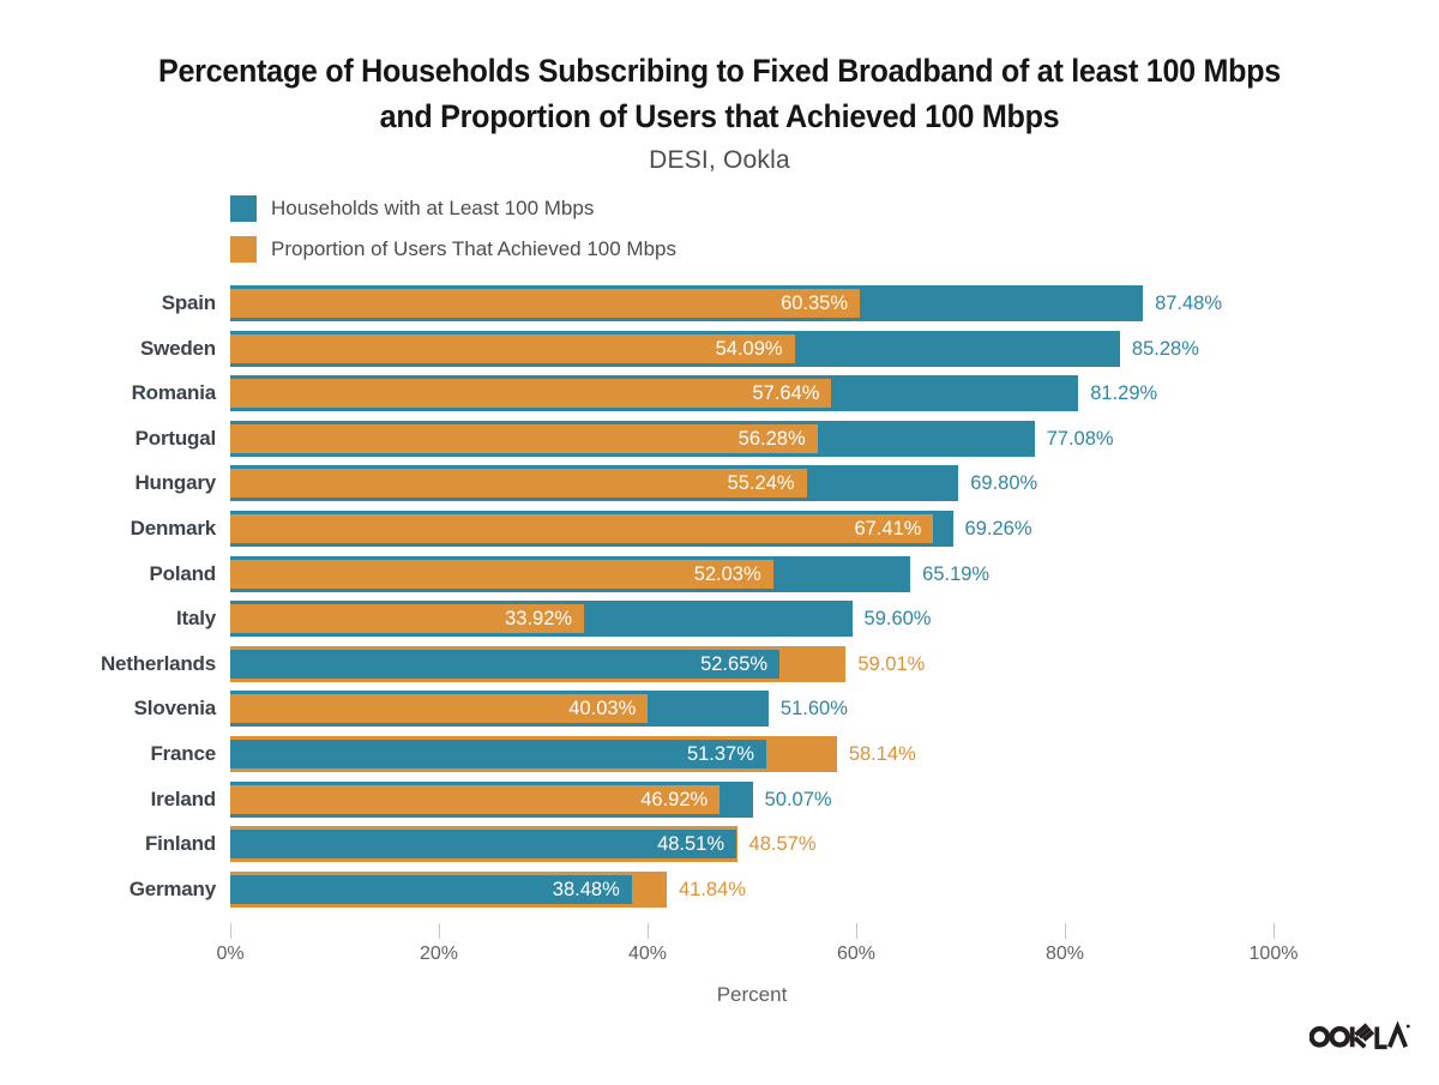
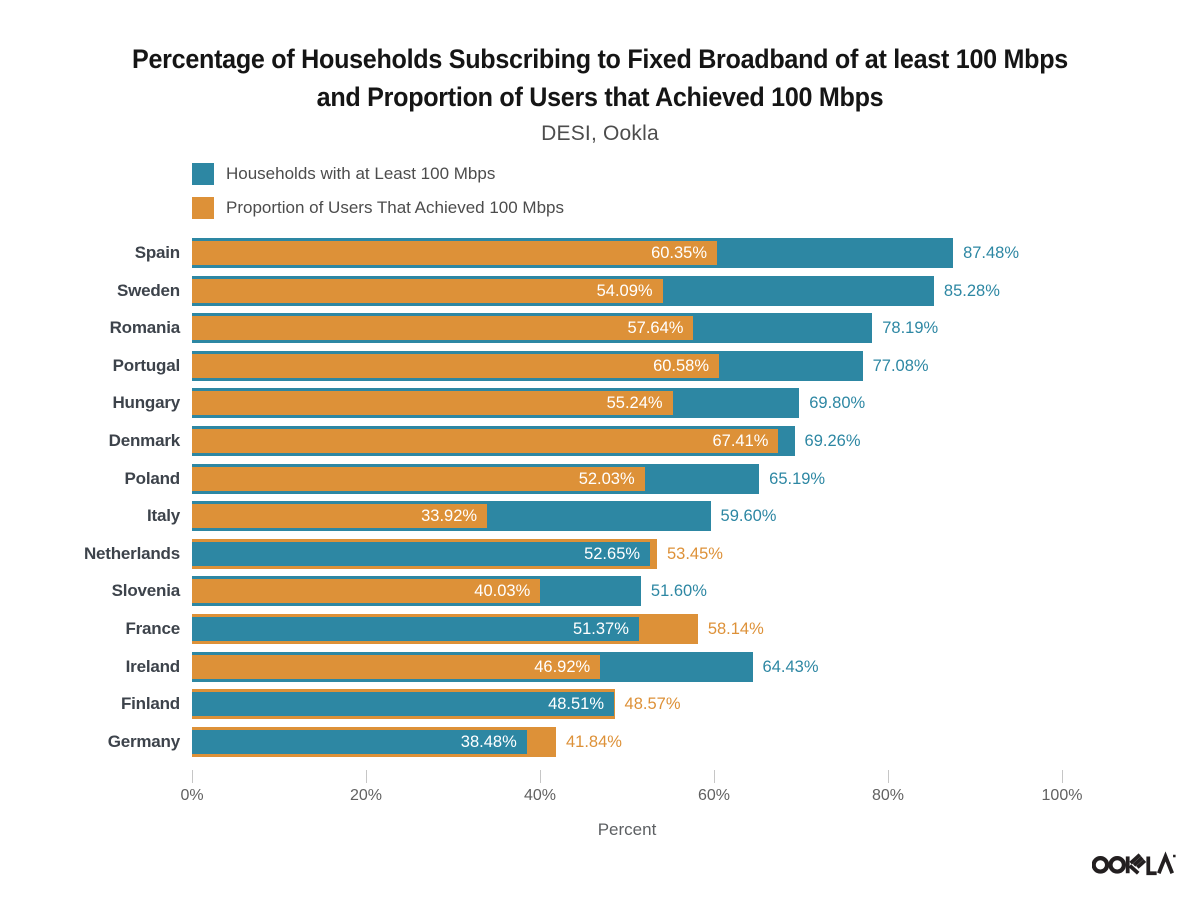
Households with at Least 100 Mbps/Romania: 81.29% -> 78.19%
Proportion of Users That Achieved 100 Mbps/Portugal: 56.28% -> 60.58%
Proportion of Users That Achieved 100 Mbps/Netherlands: 59.01% -> 53.45%
Households with at Least 100 Mbps/Ireland: 50.07% -> 64.43%
